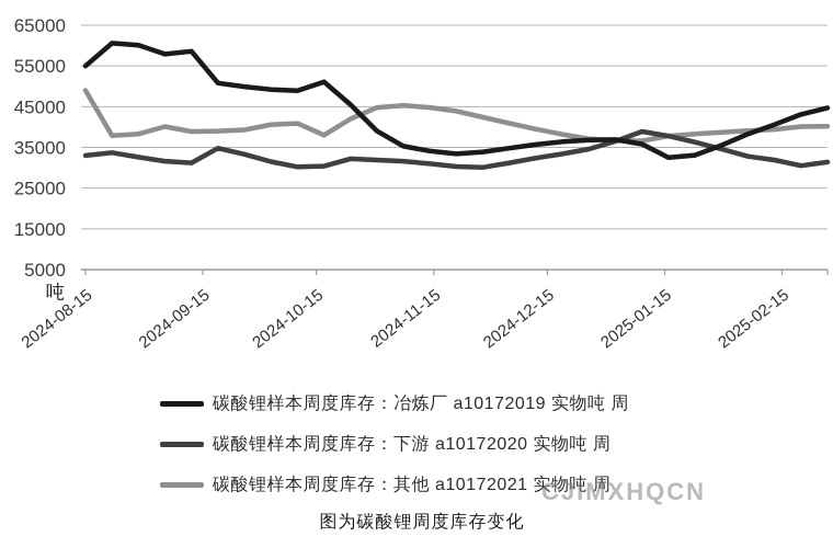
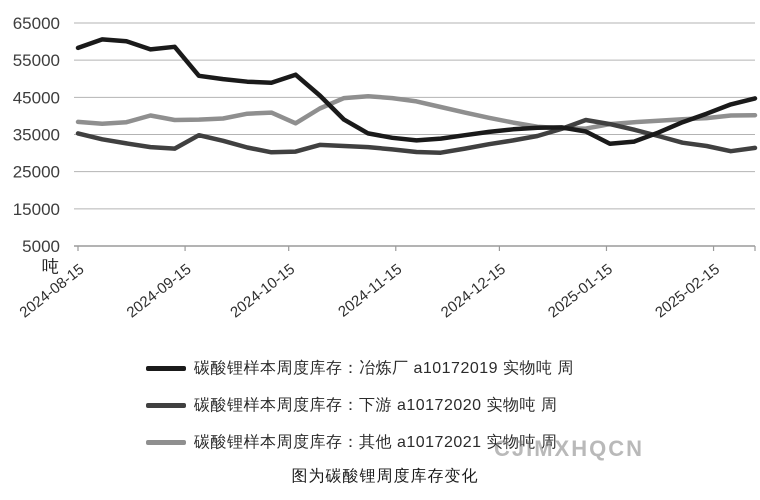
碳酸锂样本周度库存：冶炼厂 a10172019 实物吨 周/2024-08-15: 55000 -> 58000
碳酸锂样本周度库存：下游 a10172020 实物吨 周/2024-08-15: 33000 -> 35000
碳酸锂样本周度库存：其他 a10172021 实物吨 周/2024-08-15: 49000 -> 38000
